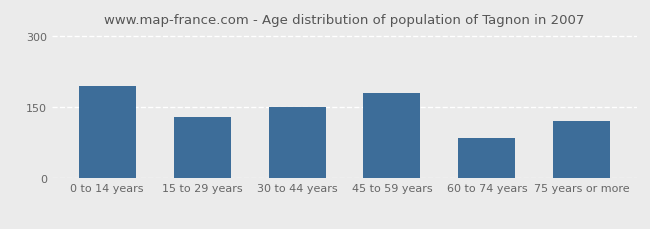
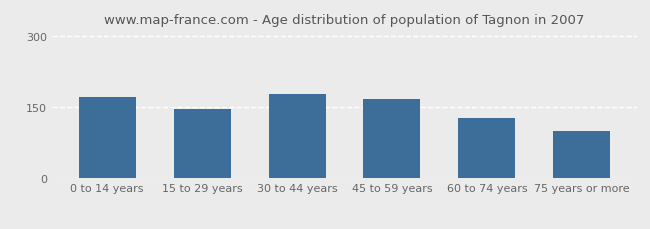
0 to 14 years: 195 -> 172
15 to 29 years: 130 -> 147
30 to 44 years: 150 -> 178
45 to 59 years: 180 -> 167
60 to 74 years: 85 -> 128
75 years or more: 120 -> 100
